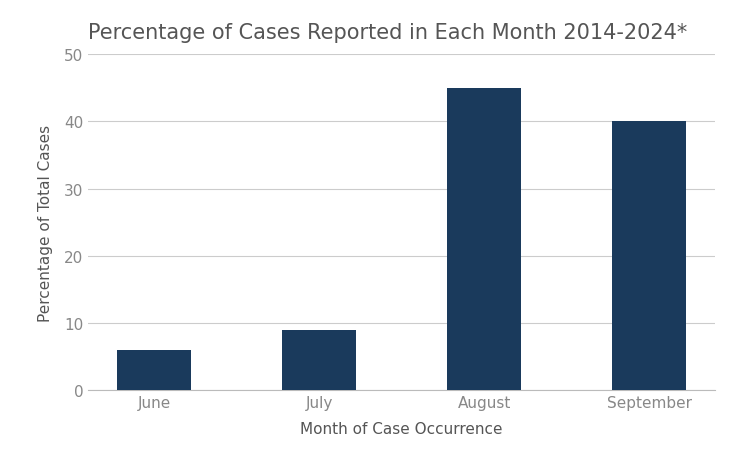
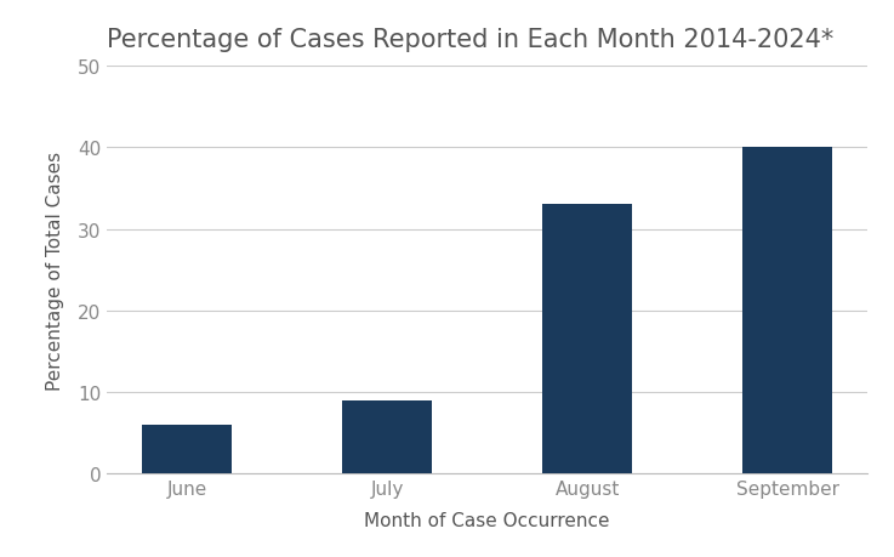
August: 45 -> 33
